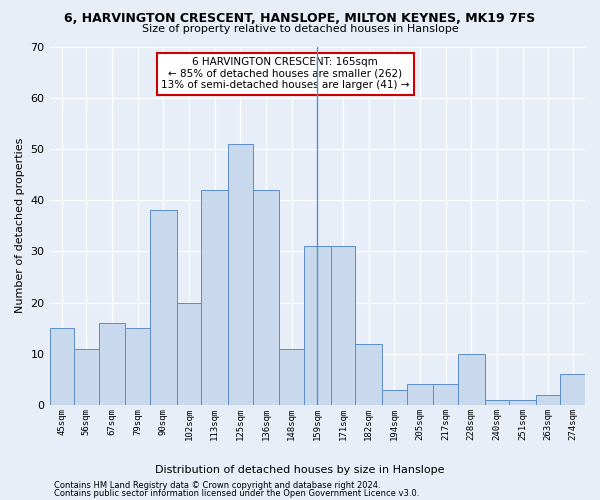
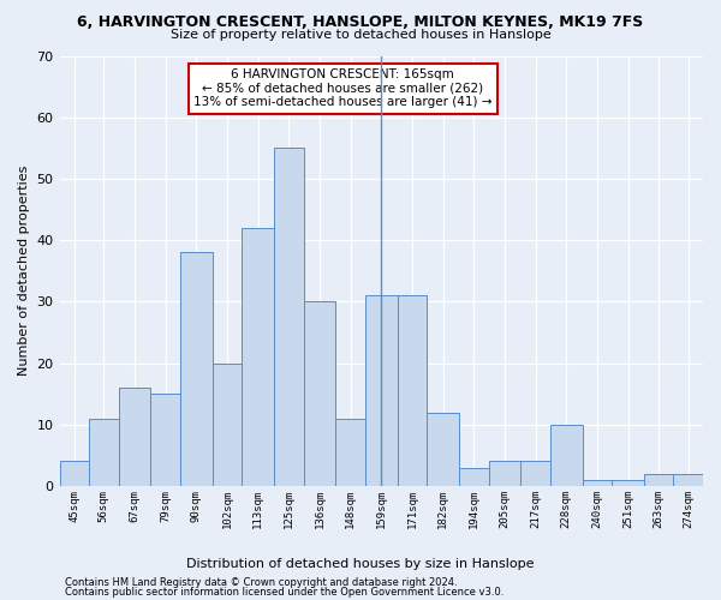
45sqm: 15 -> 4
125sqm: 51 -> 55
136sqm: 42 -> 30
274sqm: 6 -> 2
